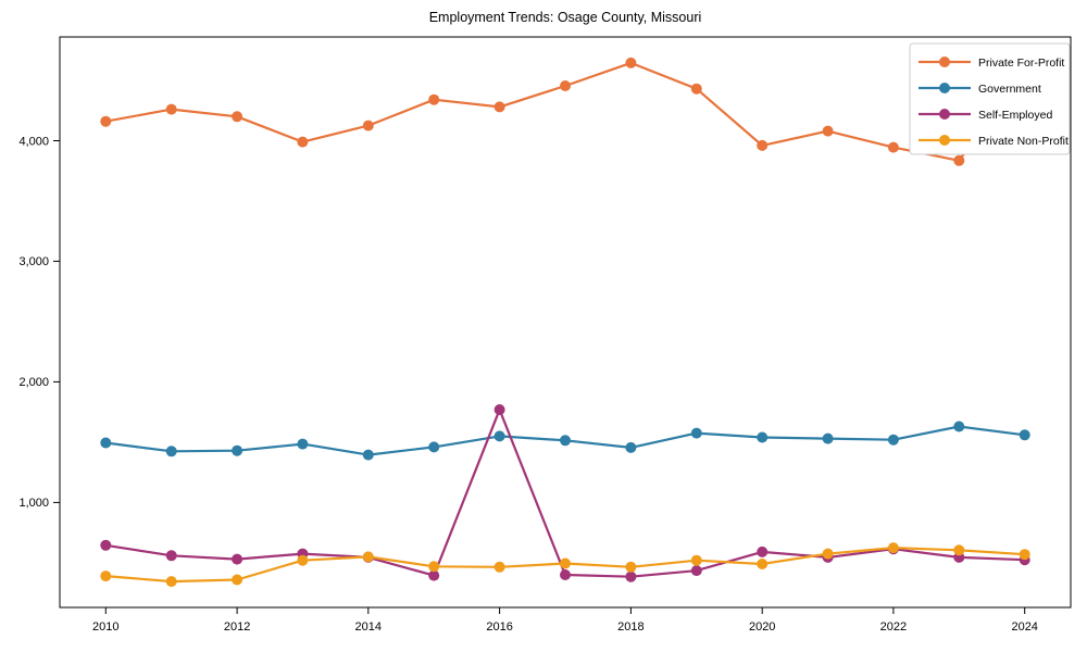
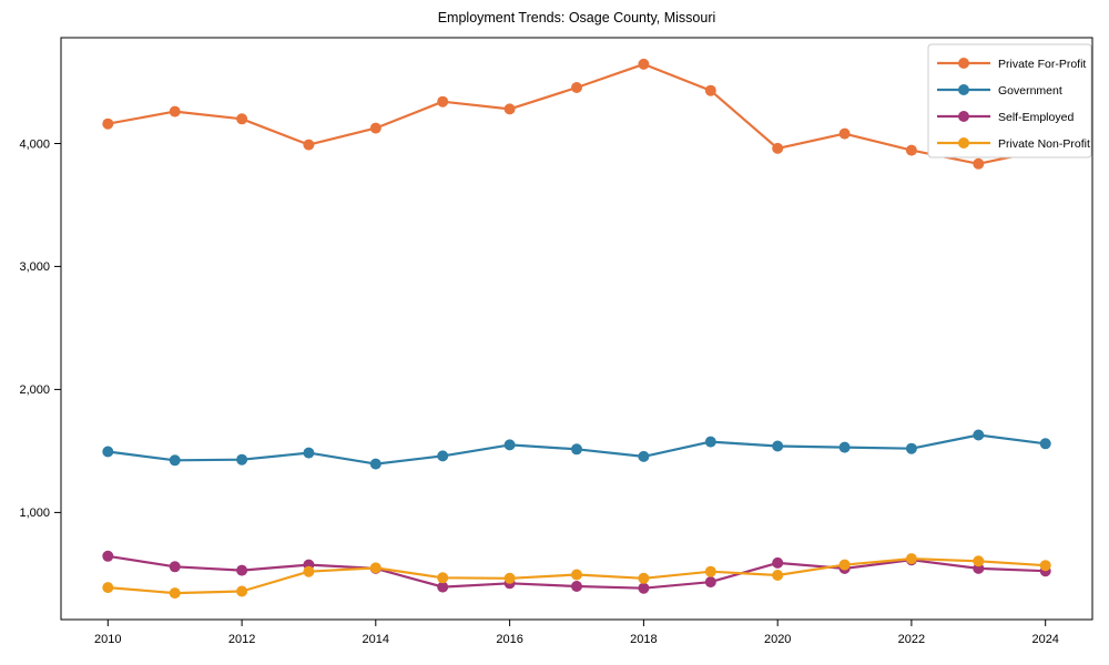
Self-Employed/2016: 1770 -> 420
Private For-Profit/2024: 4590 -> 3950
